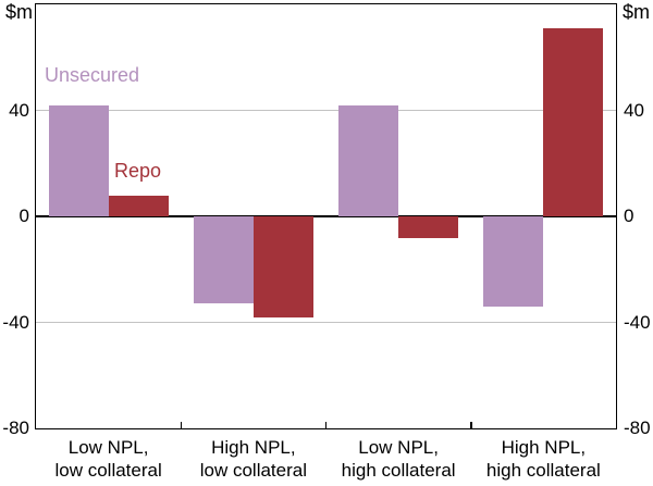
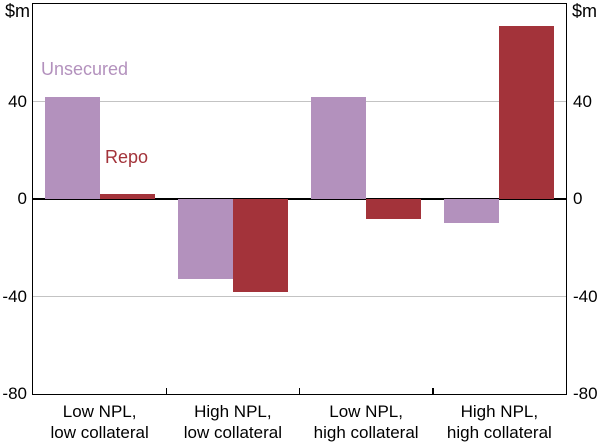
Repo/Low NPL, low collateral: 8 -> 2
Unsecured/High NPL, high collateral: -34 -> -10
